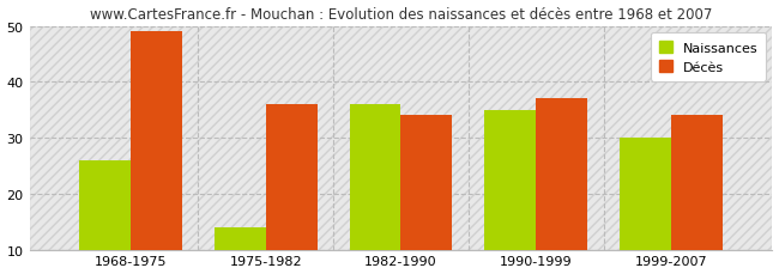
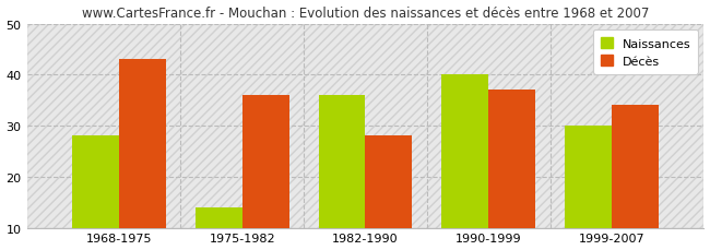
Naissances/1968-1975: 26 -> 28
Décès/1968-1975: 49 -> 43
Décès/1982-1990: 34 -> 28
Naissances/1990-1999: 35 -> 40
